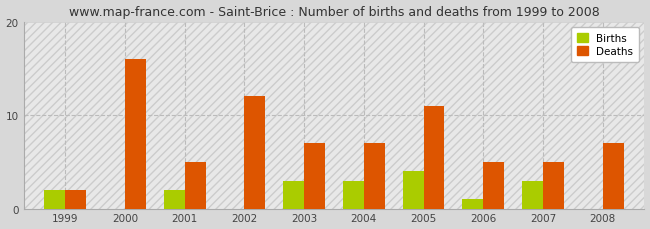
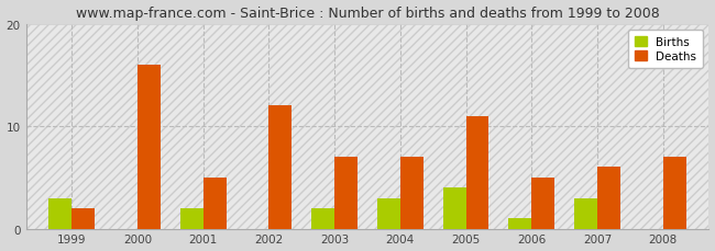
Births/1999: 2 -> 3
Births/2003: 3 -> 2
Deaths/2007: 5 -> 6
